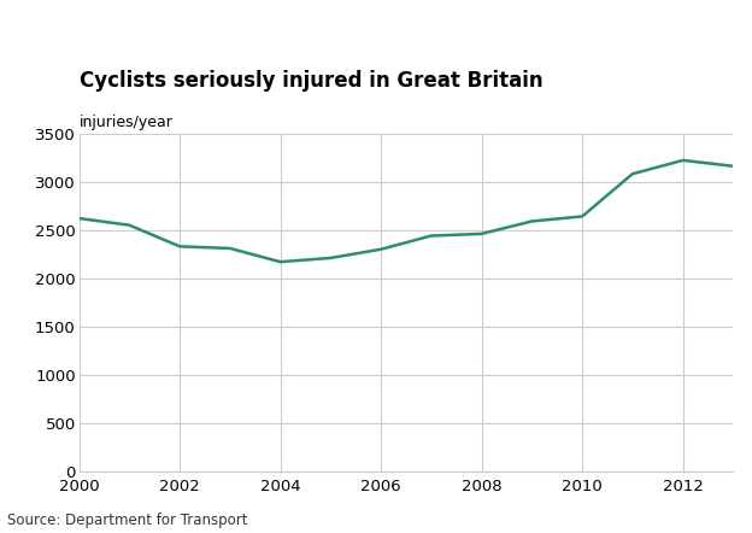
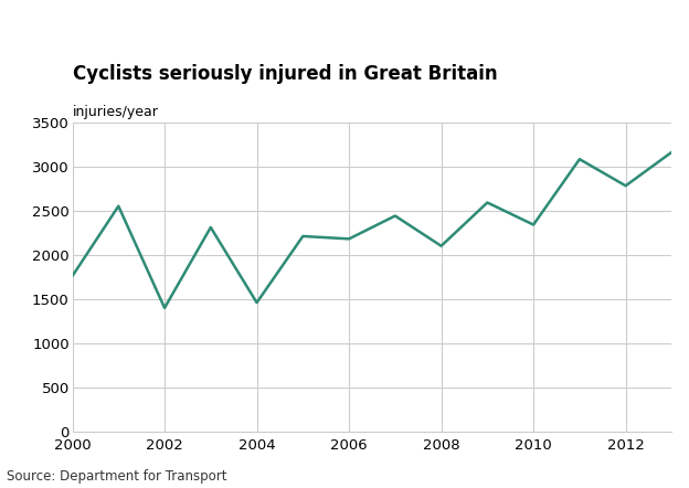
2000: 2620 -> 1760
2002: 2330 -> 1400
2004: 2170 -> 1460
2006: 2300 -> 2180
2008: 2460 -> 2100
2010: 2640 -> 2340
2012: 3220 -> 2780
